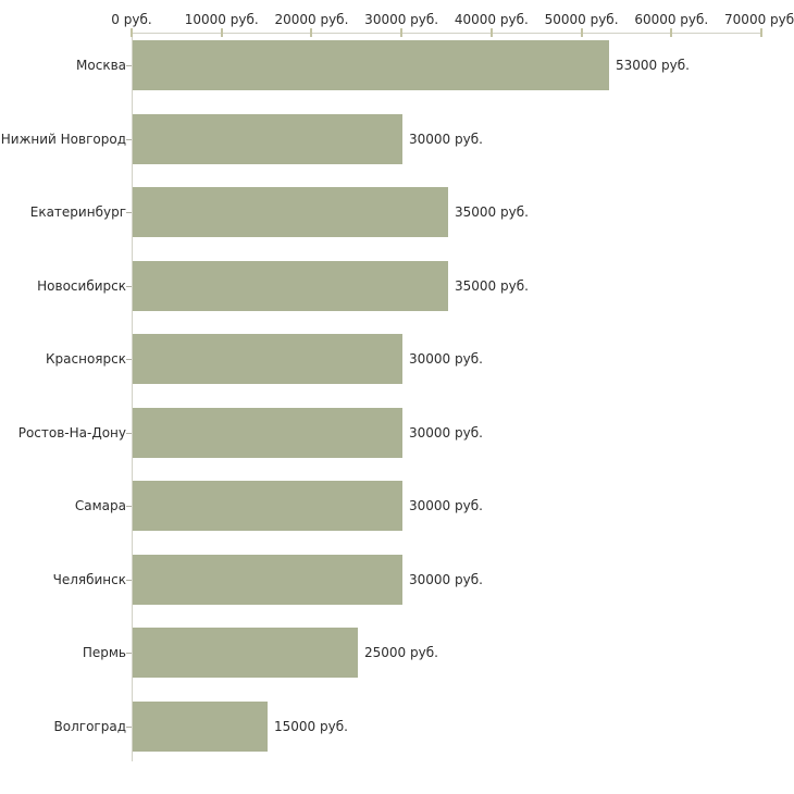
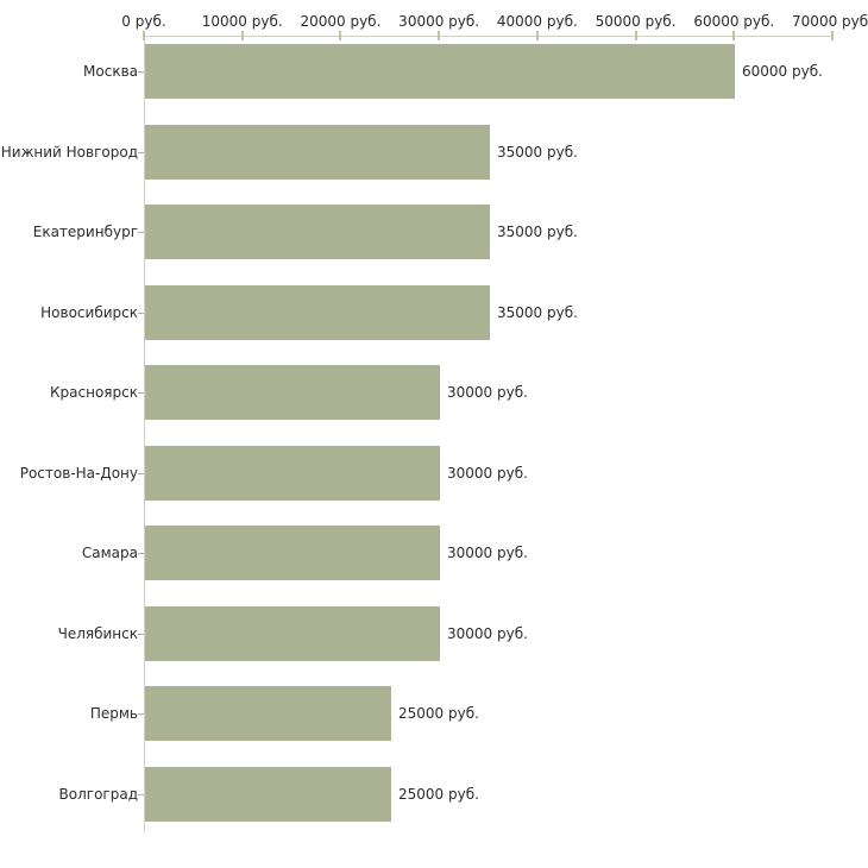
Москва: 53000 -> 60000
Нижний Новгород: 30000 -> 35000
Волгоград: 15000 -> 25000
